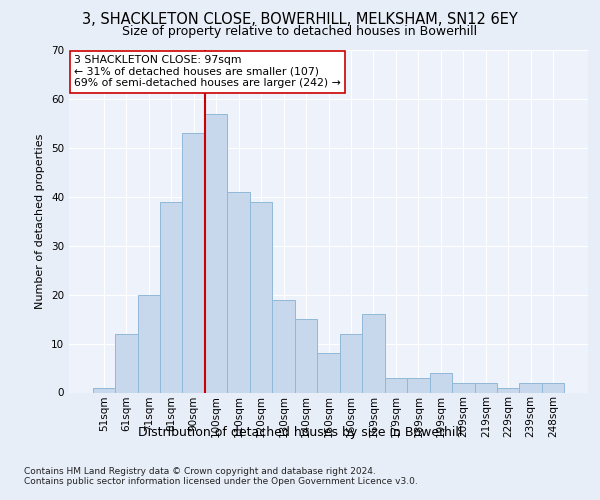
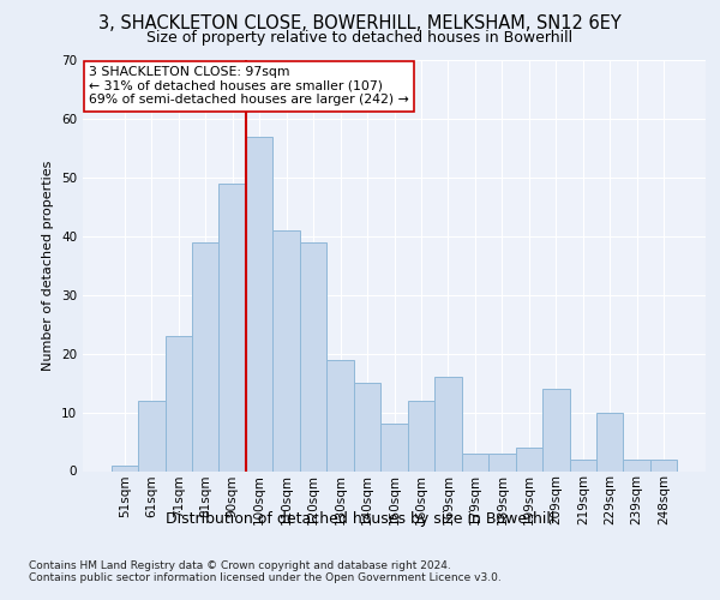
71sqm: 20 -> 23
90sqm: 53 -> 49
209sqm: 2 -> 14
229sqm: 1 -> 10
